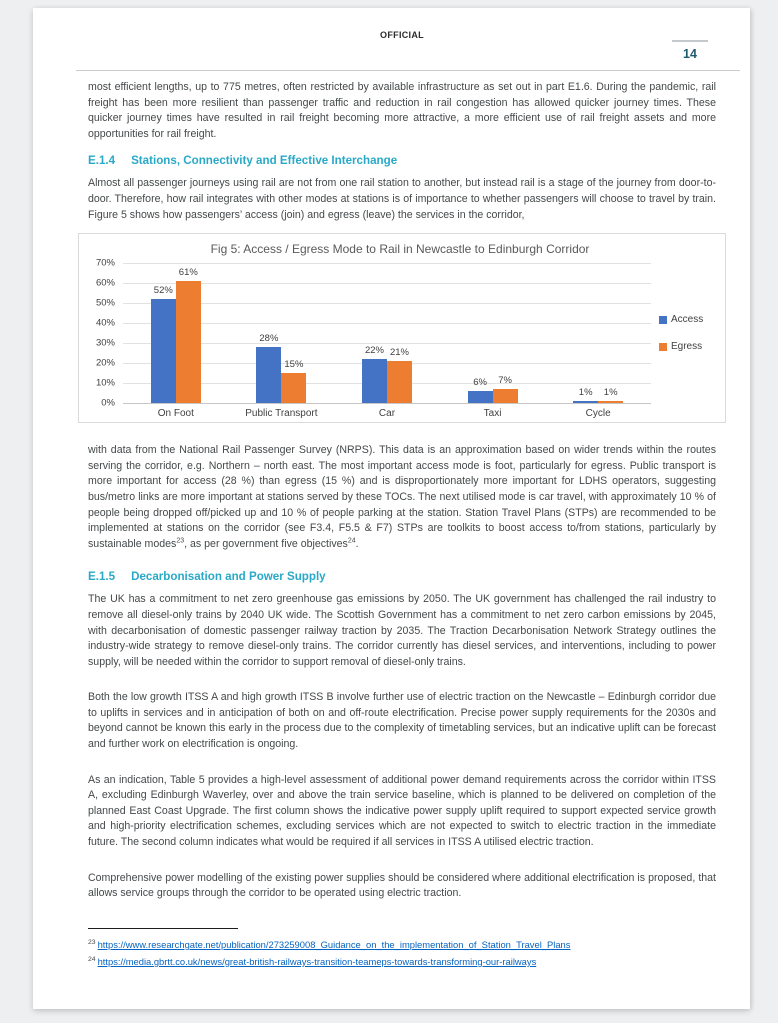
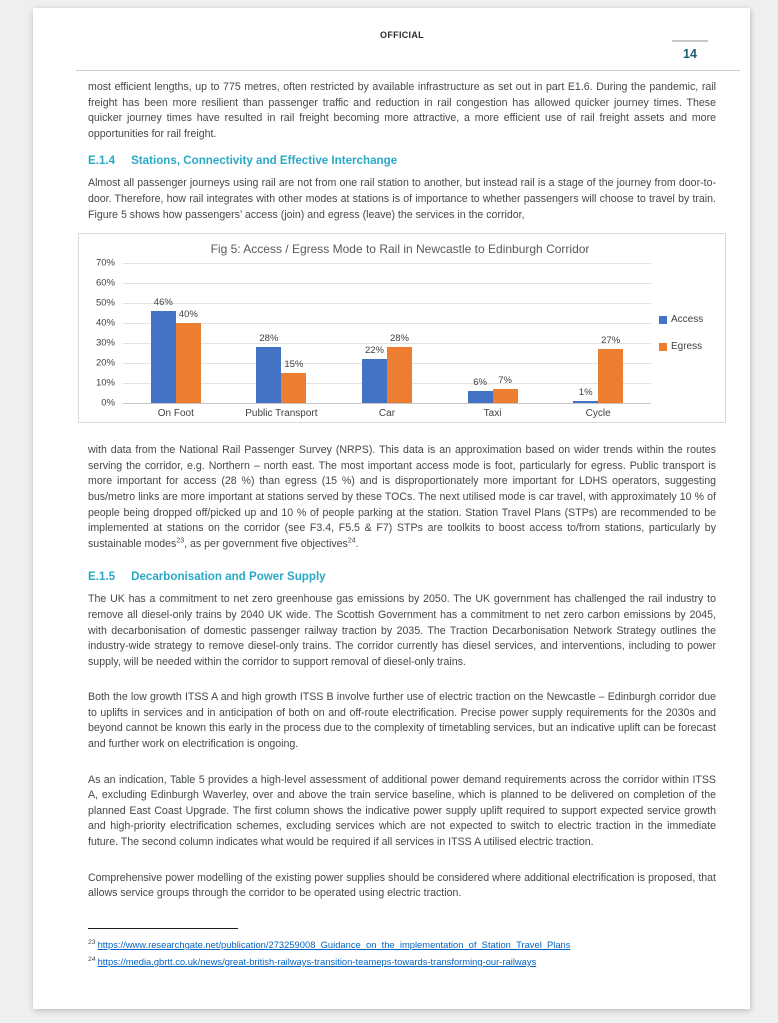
Access/On Foot: 52% -> 46%
Egress/On Foot: 61% -> 40%
Egress/Car: 21% -> 28%
Egress/Cycle: 1% -> 27%
